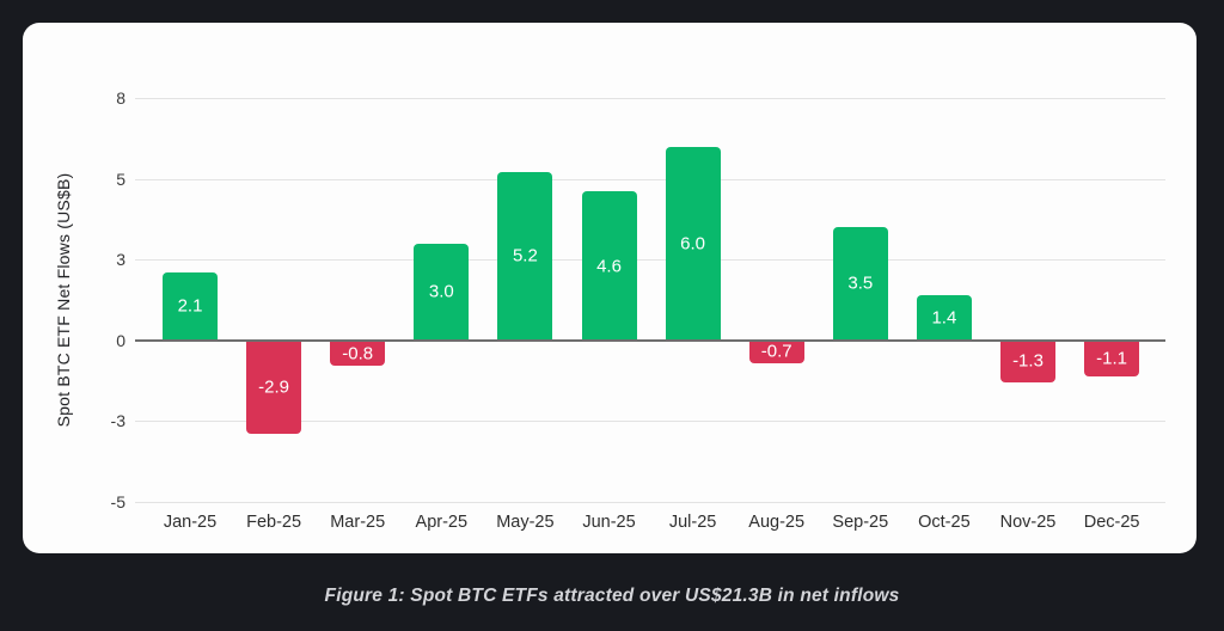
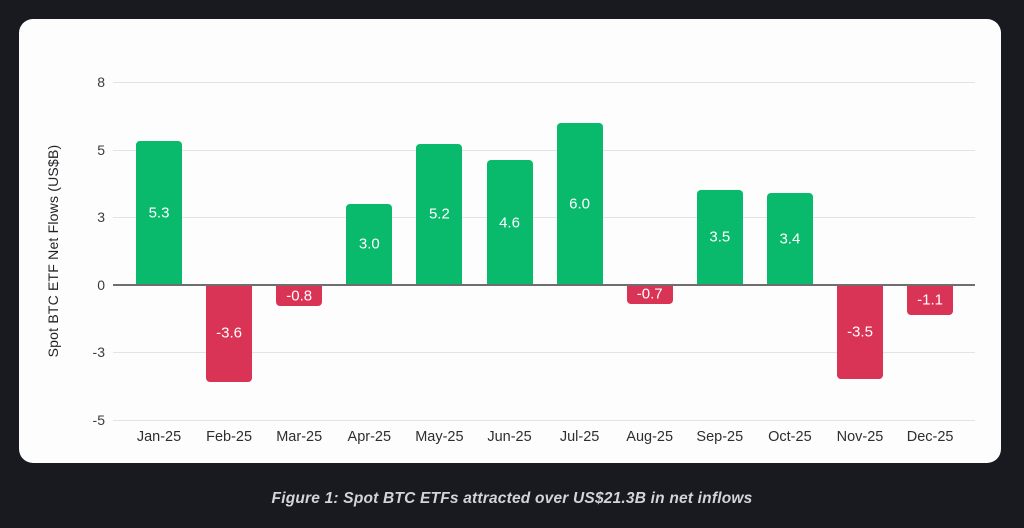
Jan-25: 2.1 -> 5.3
Feb-25: -2.9 -> -3.6
Oct-25: 1.4 -> 3.4
Nov-25: -1.3 -> -3.5
